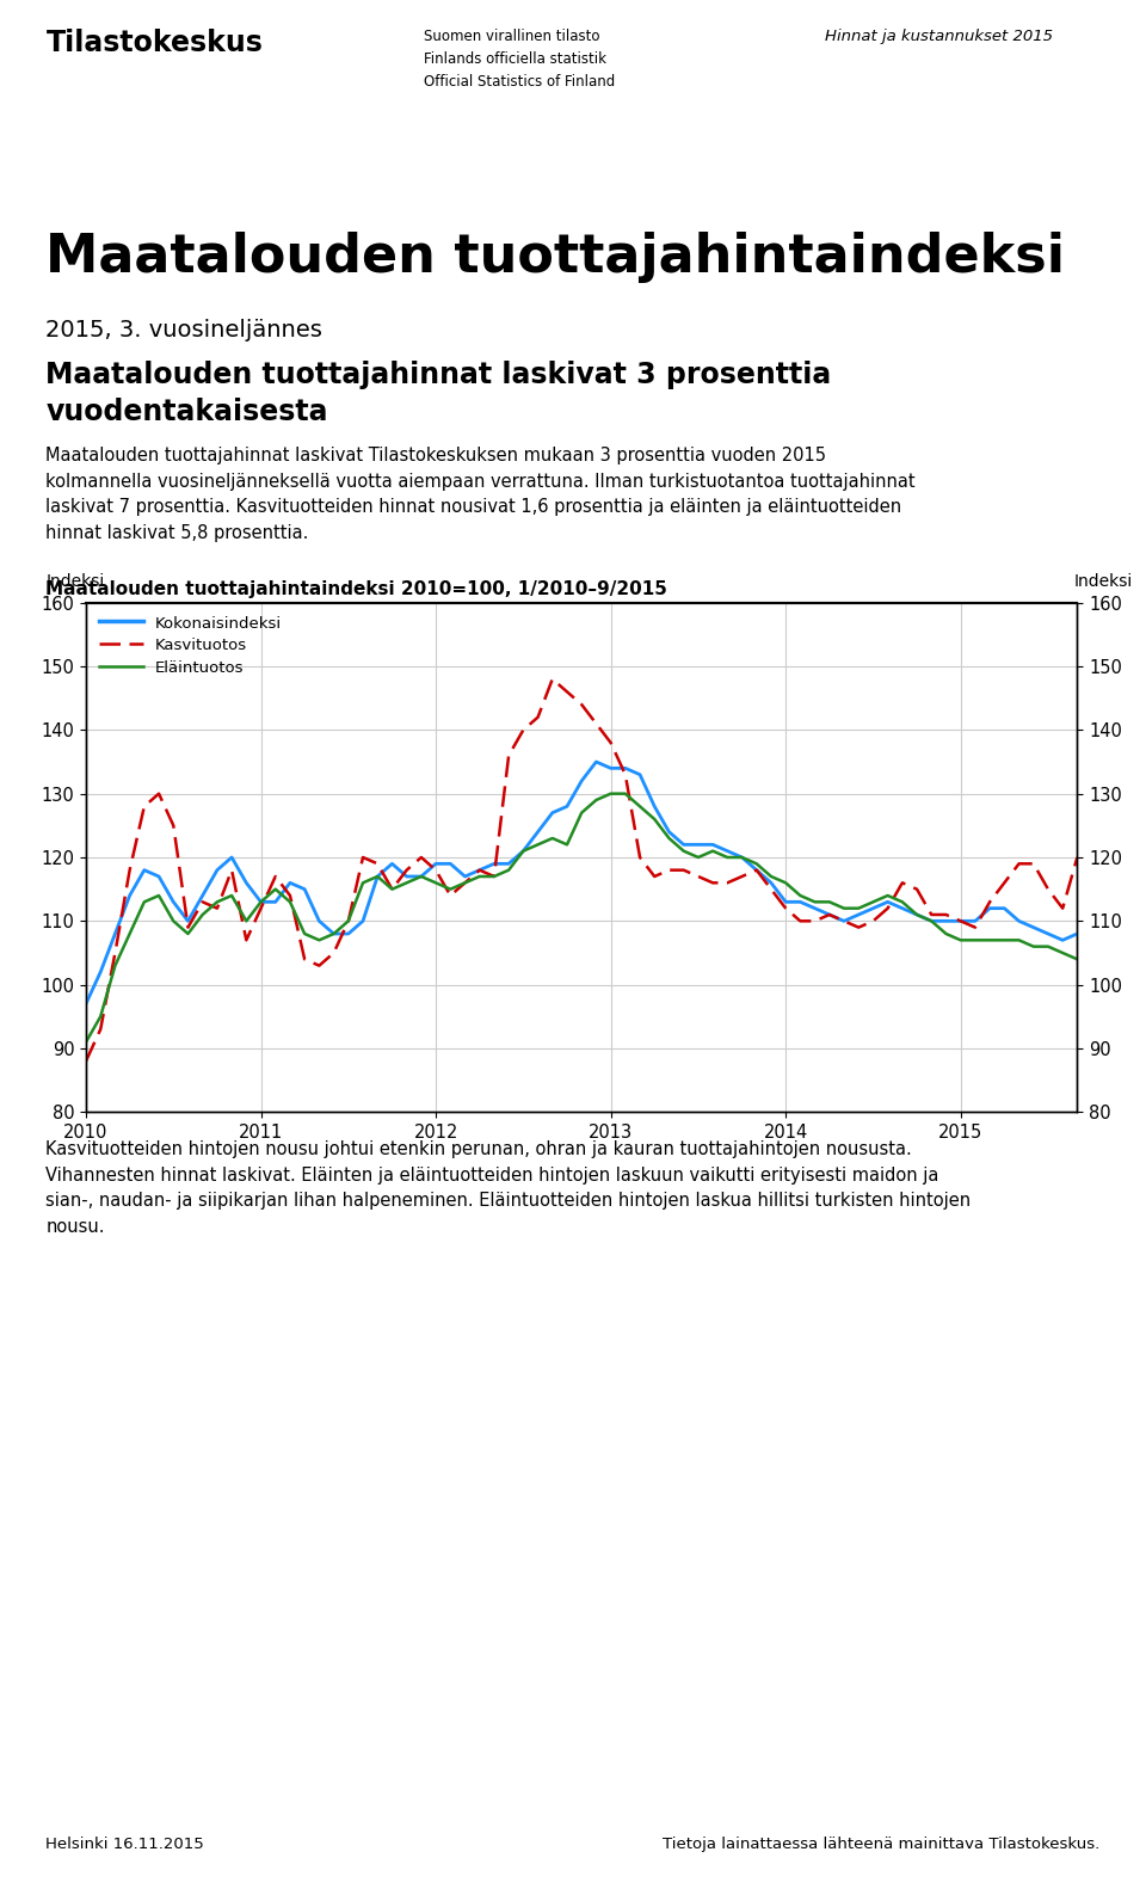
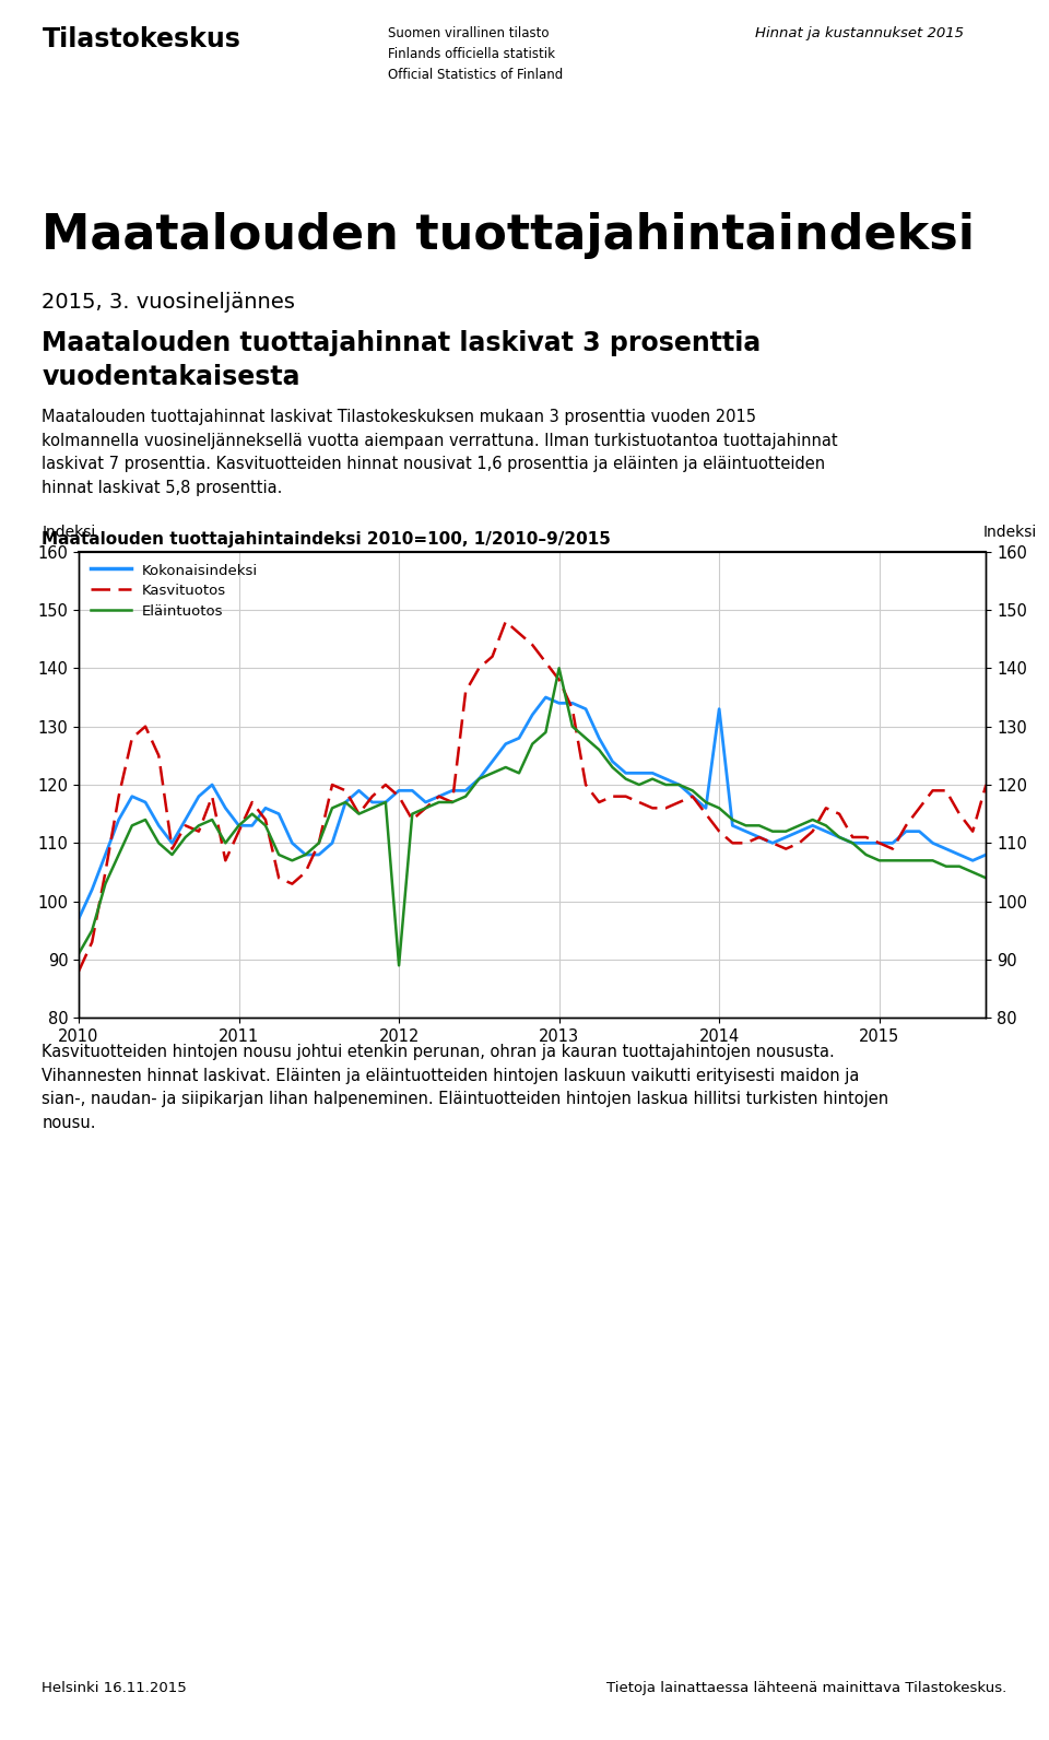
Eläintuotos/2012: 116 -> 89
Eläintuotos/2013: 130 -> 140
Kokonaisindeksi/2014: 113 -> 133
